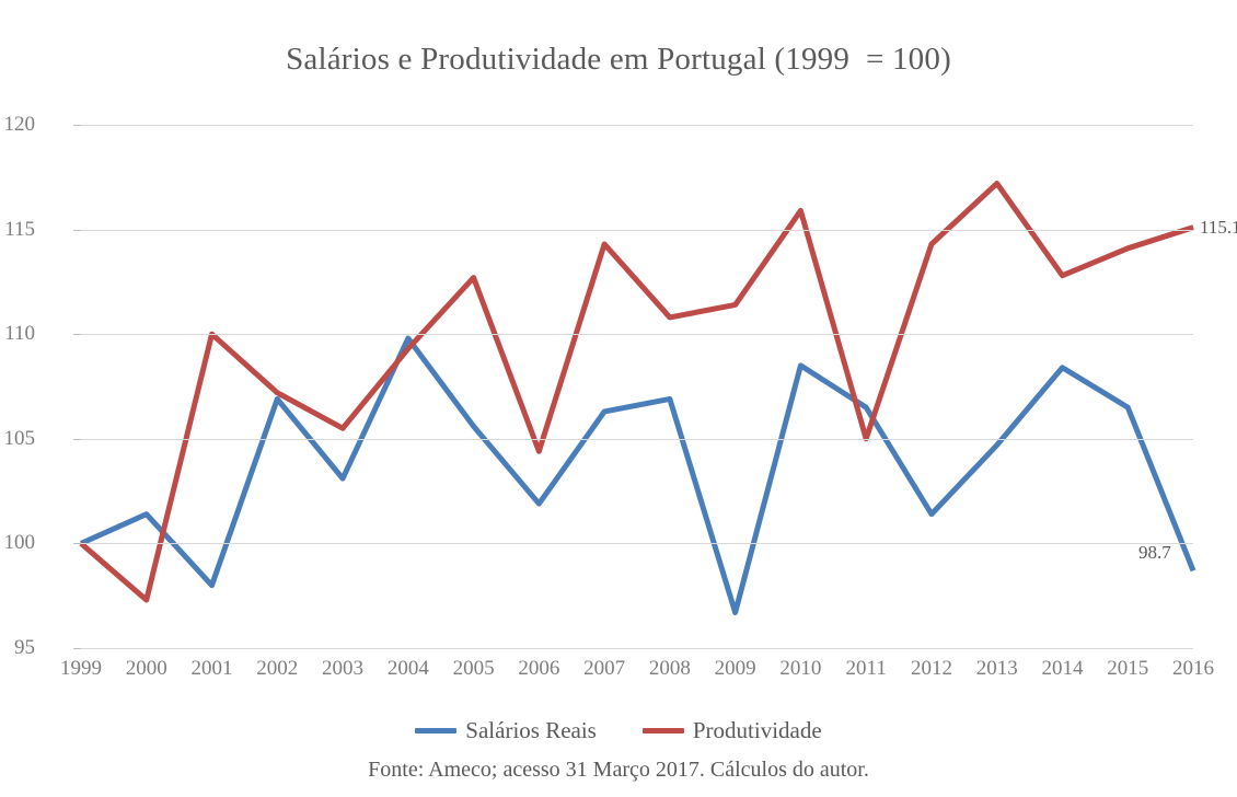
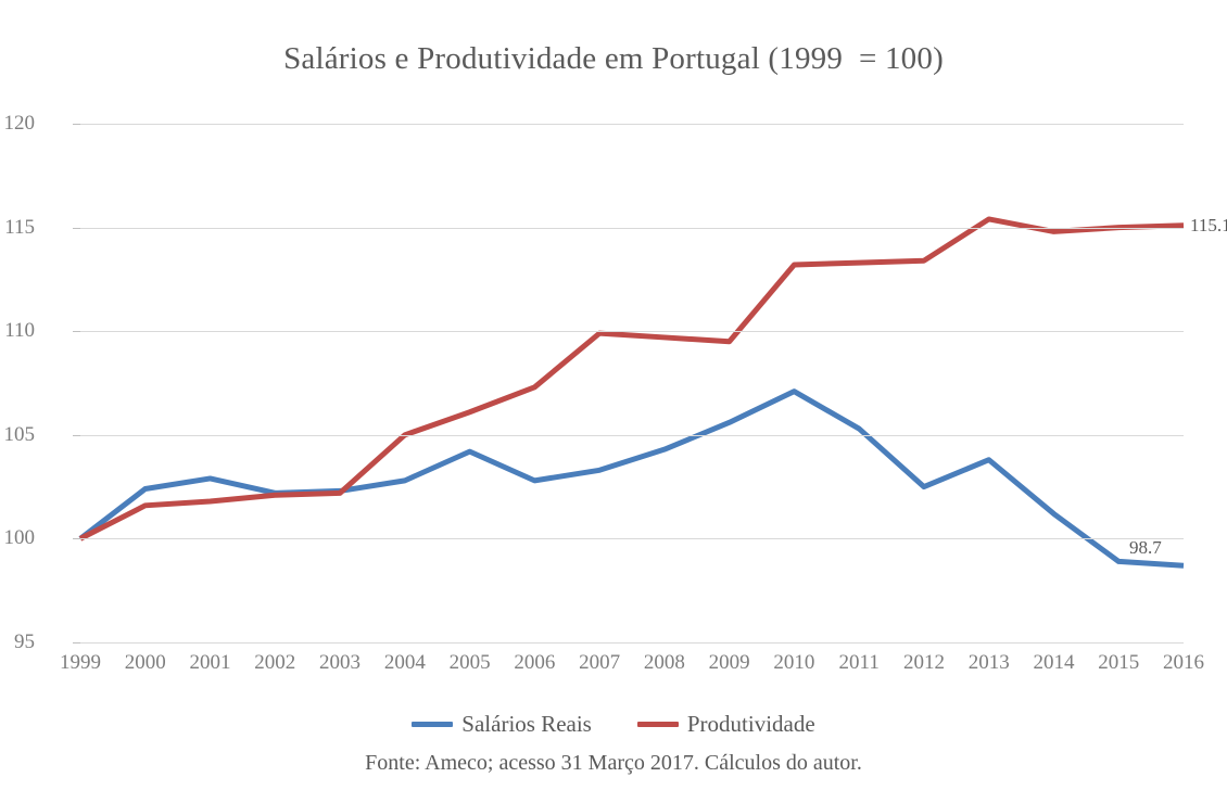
Salários Reais/2000: 101.4 -> 102.4
Produtividade/2000: 97.3 -> 101.6
Salários Reais/2001: 98.0 -> 102.9
Produtividade/2001: 110.0 -> 101.8
Salários Reais/2002: 106.9 -> 102.2
Produtividade/2002: 107.2 -> 102.1
Salários Reais/2003: 103.1 -> 102.3
Produtividade/2003: 105.5 -> 102.2
Salários Reais/2004: 109.8 -> 102.8
Produtividade/2004: 109.3 -> 105.0
Salários Reais/2005: 105.6 -> 104.2
Produtividade/2005: 112.7 -> 106.1
Salários Reais/2006: 101.9 -> 102.8
Produtividade/2006: 104.4 -> 107.3
Salários Reais/2007: 106.3 -> 103.3
Produtividade/2007: 114.3 -> 109.9
Salários Reais/2008: 106.9 -> 104.3
Produtividade/2008: 110.8 -> 109.7
Salários Reais/2009: 96.7 -> 105.6
Produtividade/2009: 111.4 -> 109.5
Salários Reais/2010: 108.5 -> 107.1
Produtividade/2010: 115.9 -> 113.2
Salários Reais/2011: 106.5 -> 105.3
Produtividade/2011: 105.0 -> 113.3
Salários Reais/2012: 101.4 -> 102.5
Produtividade/2012: 114.3 -> 113.4
Salários Reais/2013: 104.7 -> 103.8
Produtividade/2013: 117.2 -> 115.4
Salários Reais/2014: 108.4 -> 101.2
Produtividade/2014: 112.8 -> 114.8
Salários Reais/2015: 106.5 -> 98.9
Produtividade/2015: 114.1 -> 115.0
